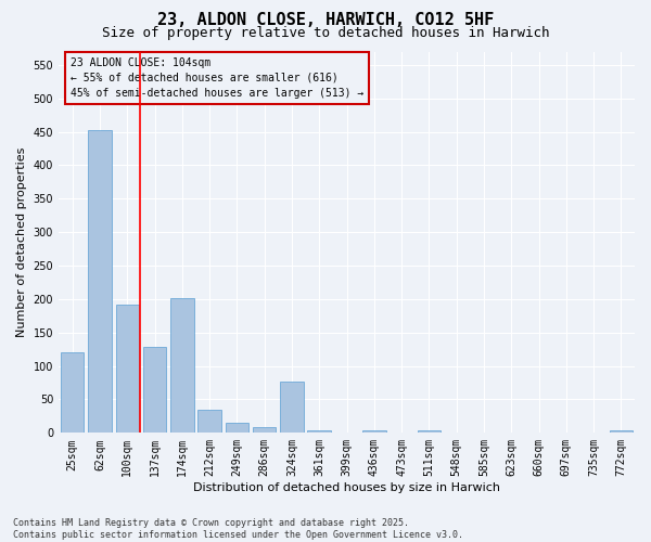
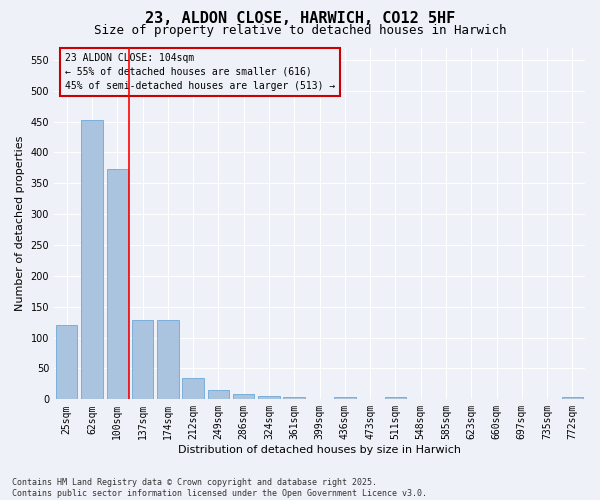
100sqm: 192 -> 373
174sqm: 202 -> 128
324sqm: 76 -> 5
